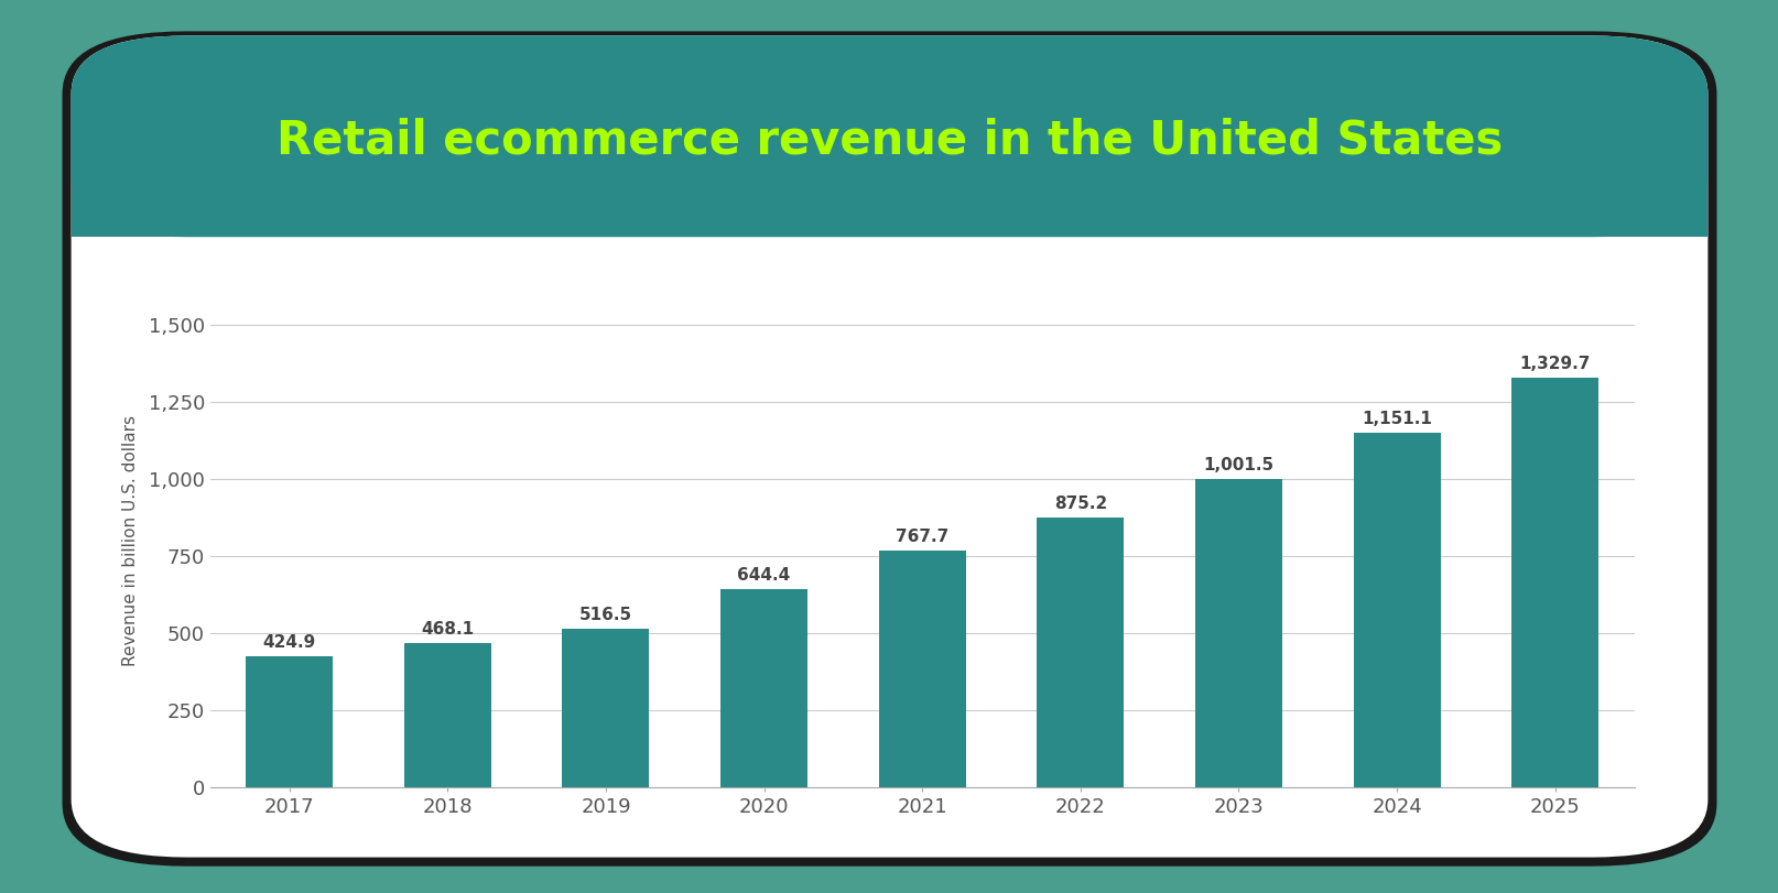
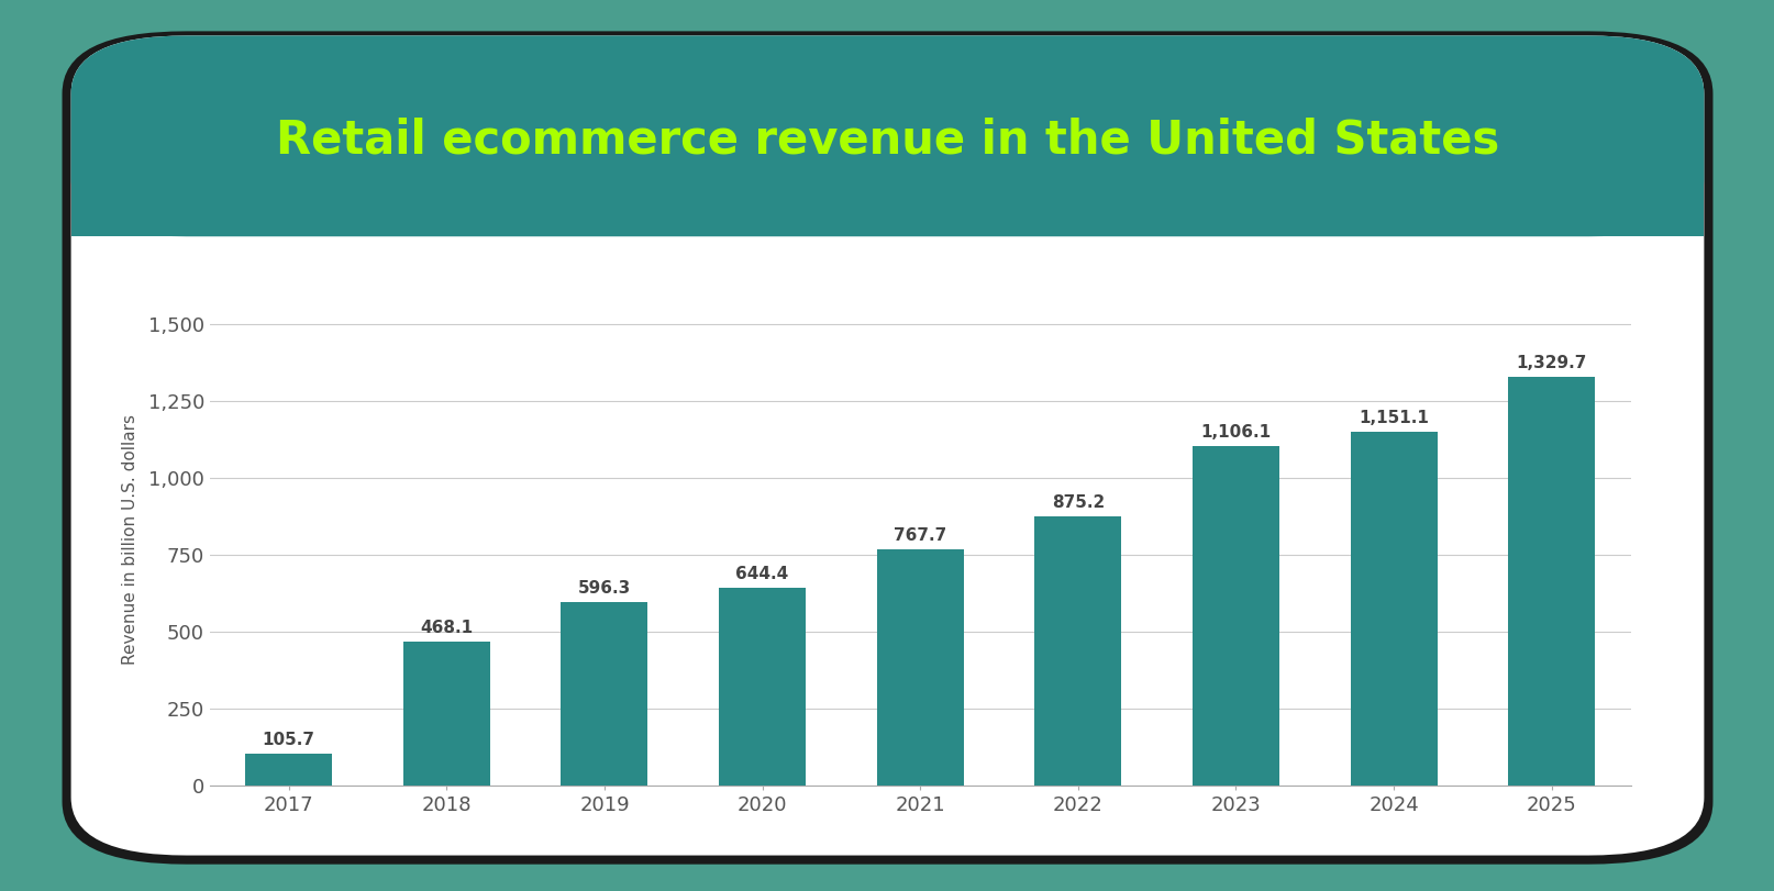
2017: 424.9 -> 105.7
2019: 516.5 -> 596.3
2023: 1,001.5 -> 1,106.1
